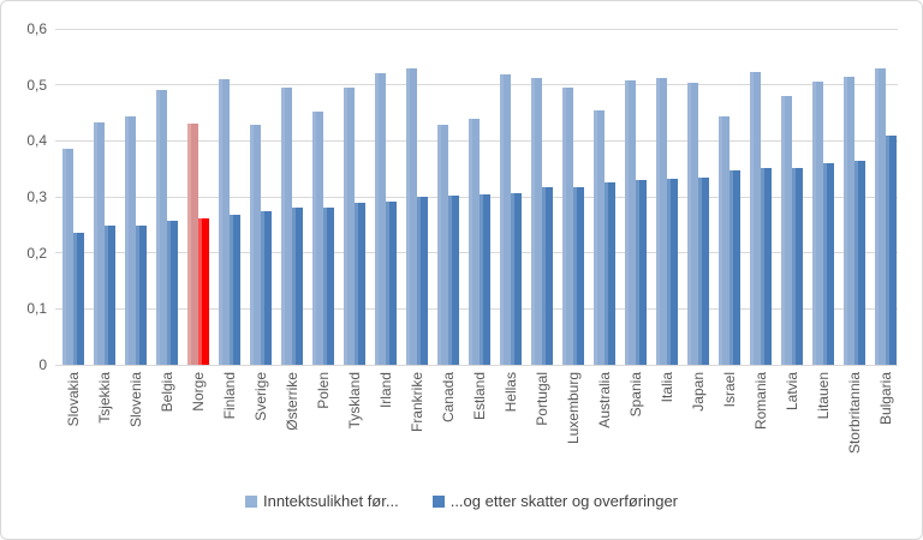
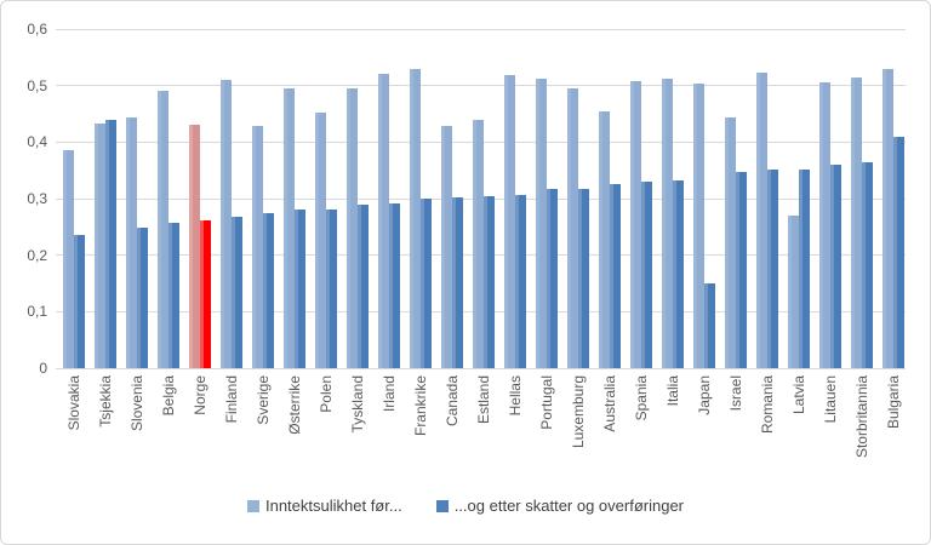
...og etter skatter og overføringer/Tsjekkia: 0,25 -> 0,44
...og etter skatter og overføringer/Japan: 0,34 -> 0,15
Inntektsulikhet før.../Latvia: 0,48 -> 0,27
